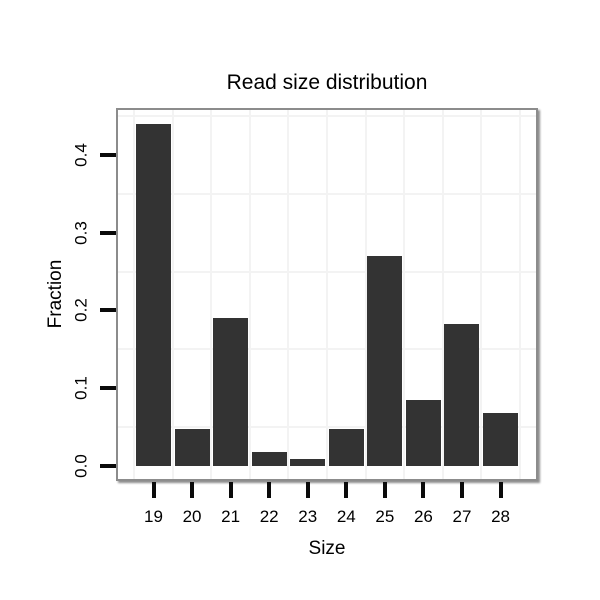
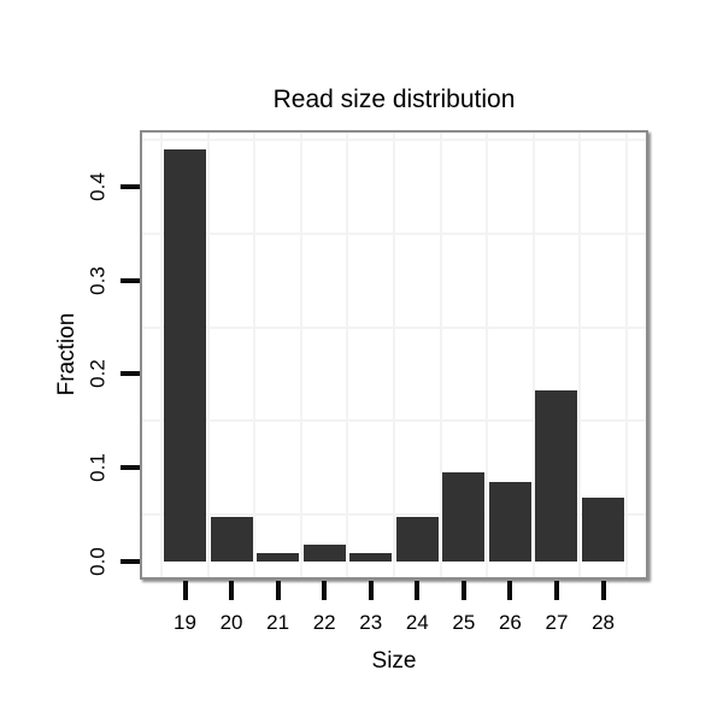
21: 0.19 -> 0.01
25: 0.27 -> 0.10
